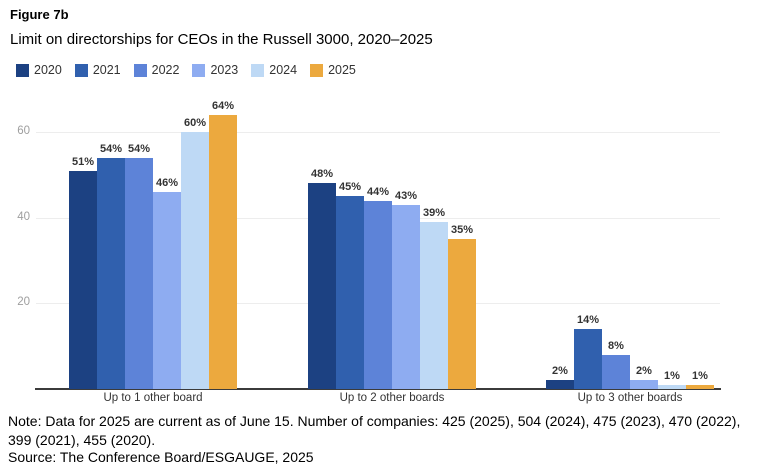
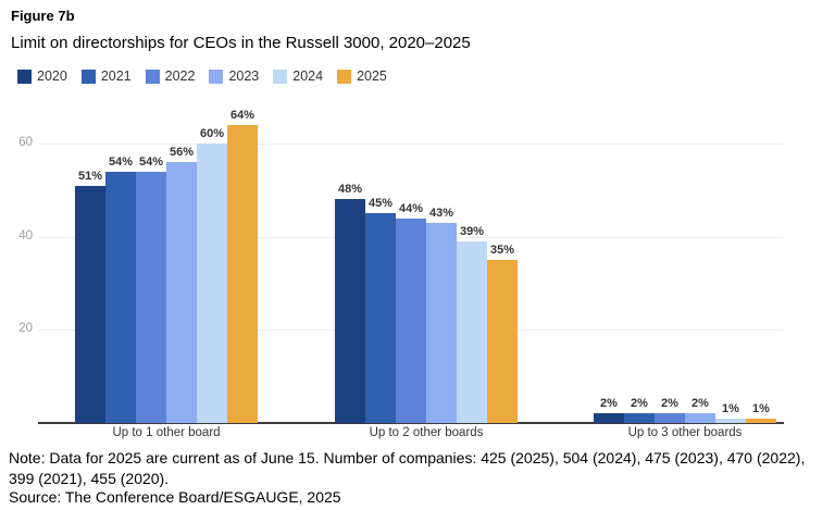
2023/Up to 1 other board: 46% -> 56%
2021/Up to 3 other boards: 14% -> 2%
2022/Up to 3 other boards: 8% -> 2%
